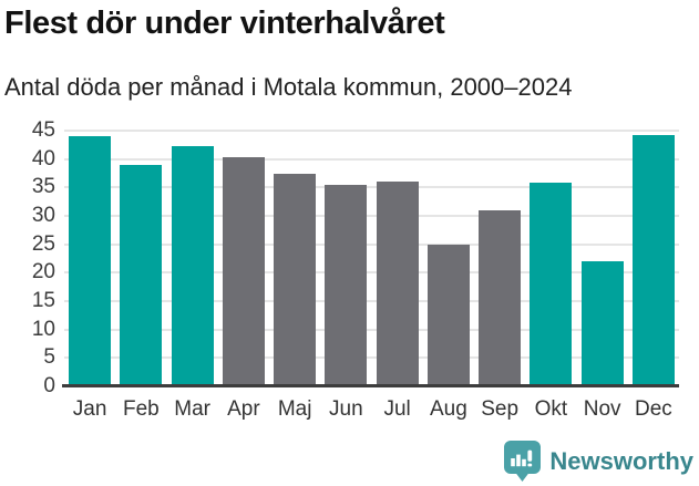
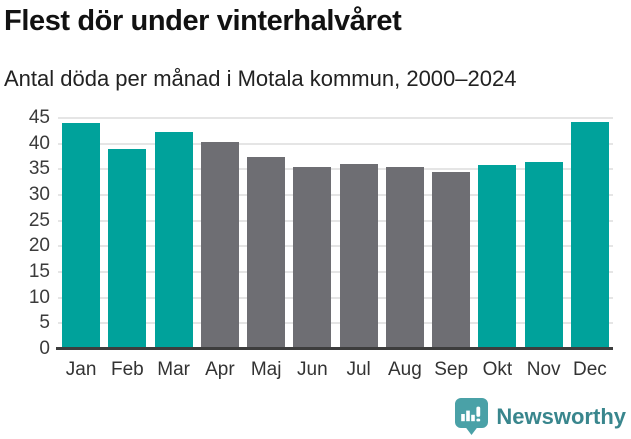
Aug: 25 -> 35
Sep: 31 -> 34
Nov: 22 -> 36
